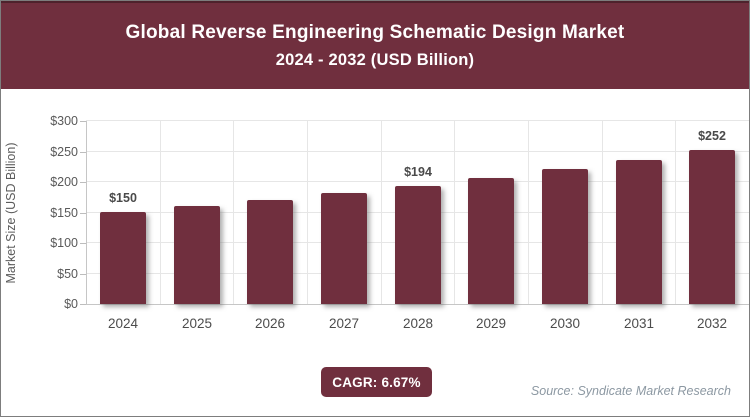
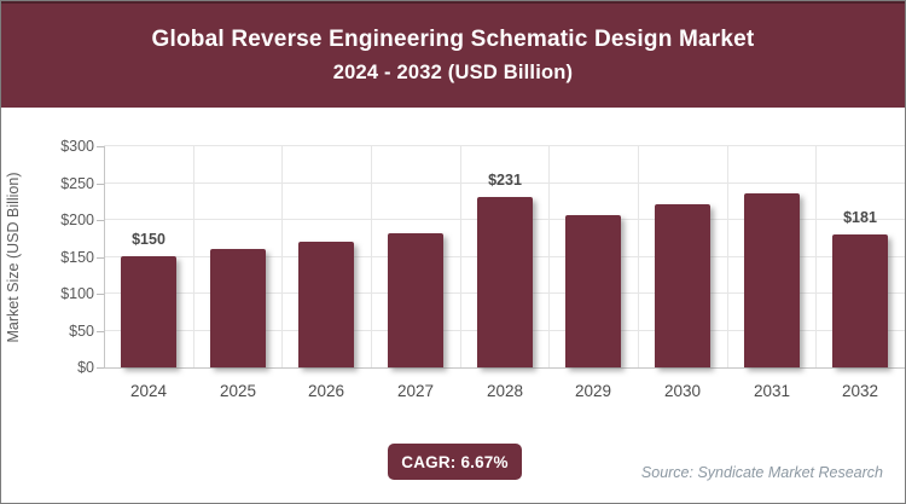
2028: $194 -> $231
2032: $252 -> $181
